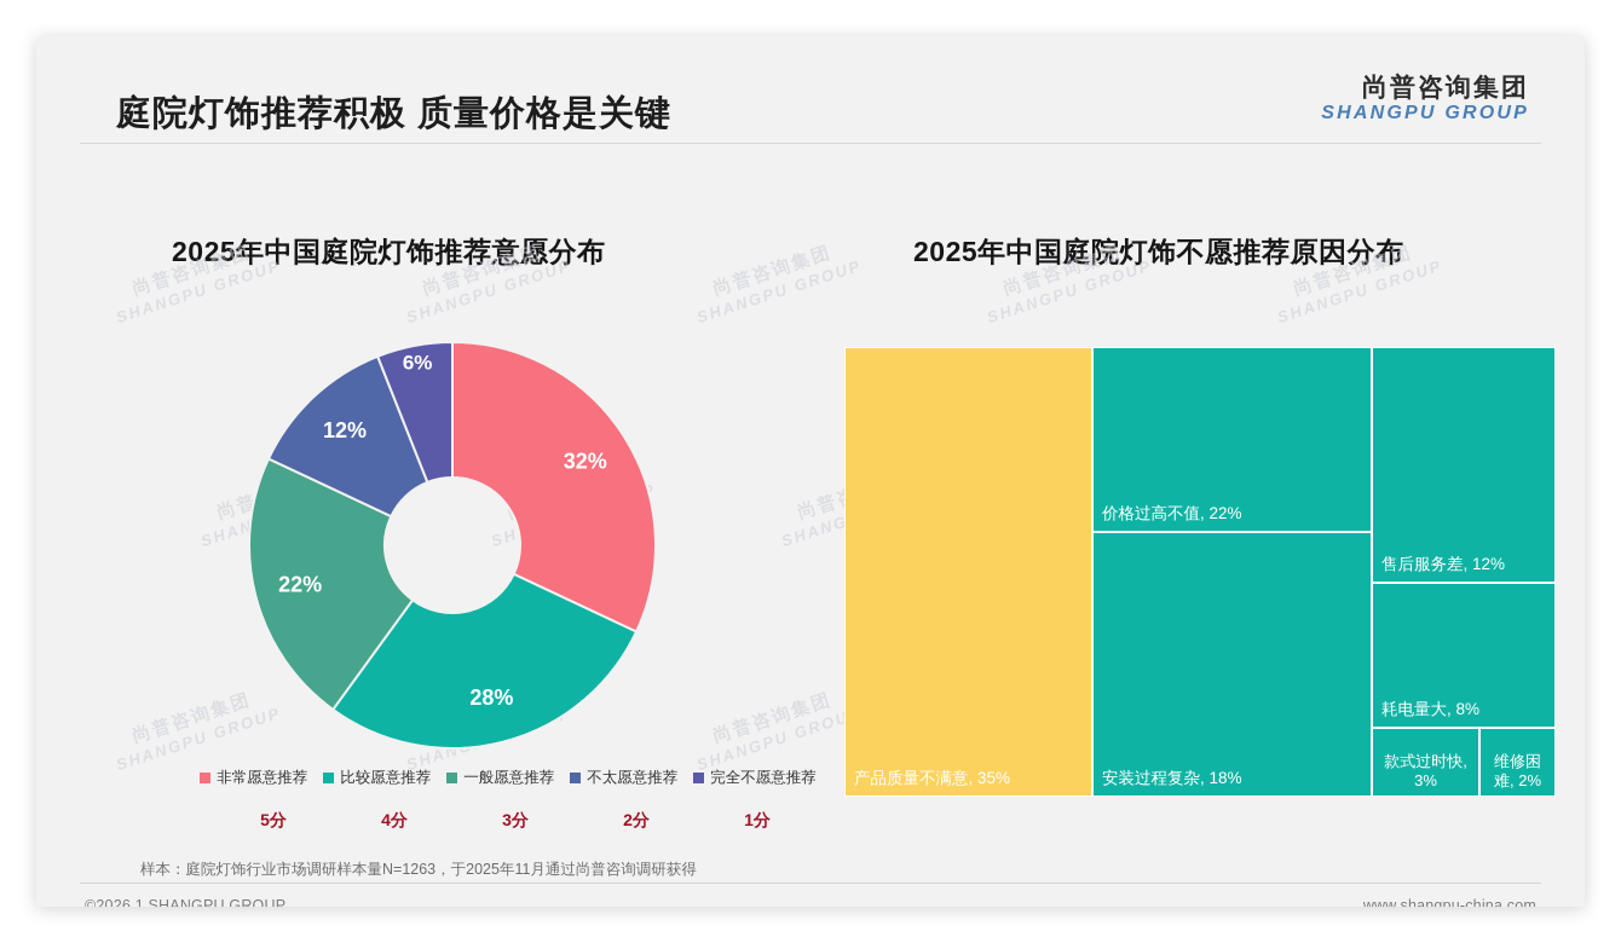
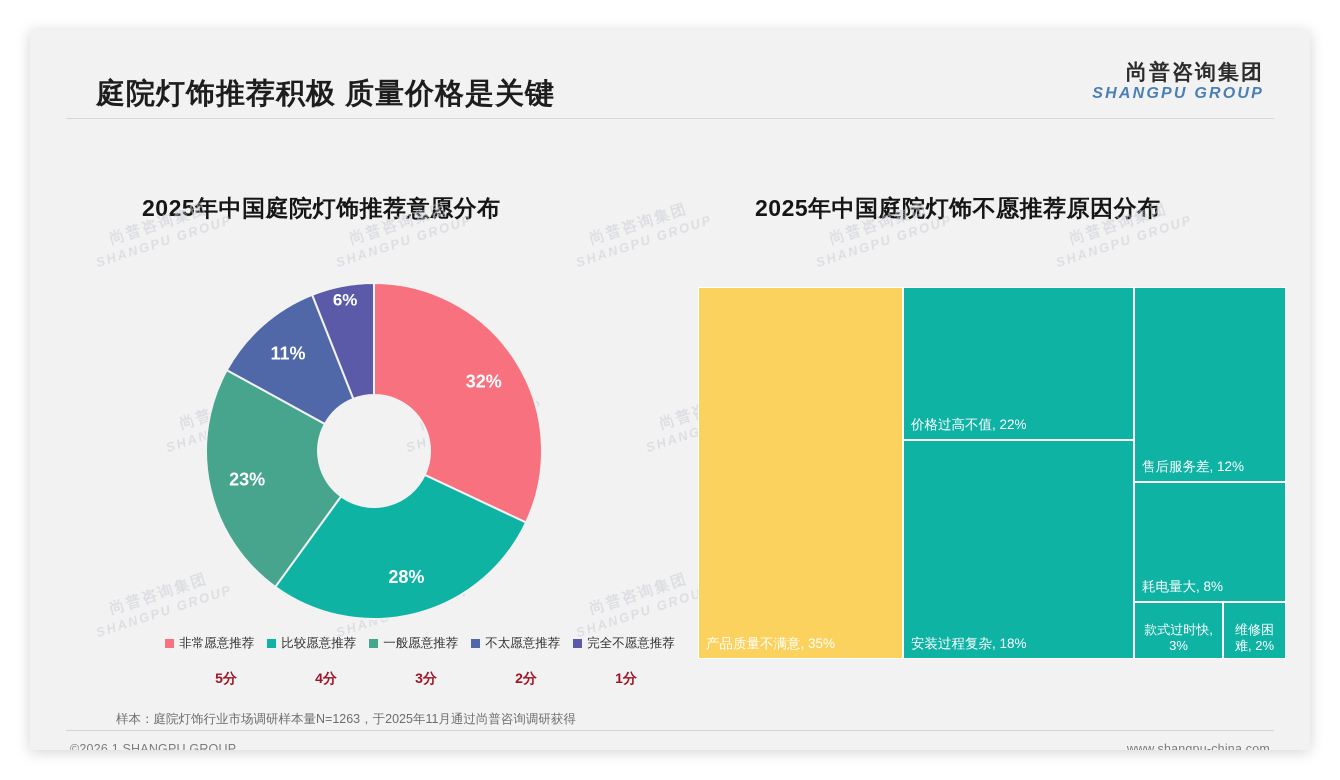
2025年中国庭院灯饰推荐意愿分布/一般愿意推荐: 22% -> 23%
2025年中国庭院灯饰推荐意愿分布/不太愿意推荐: 12% -> 11%
